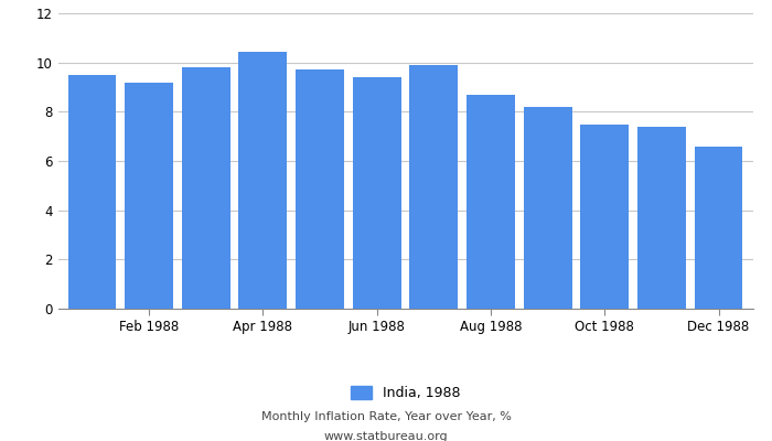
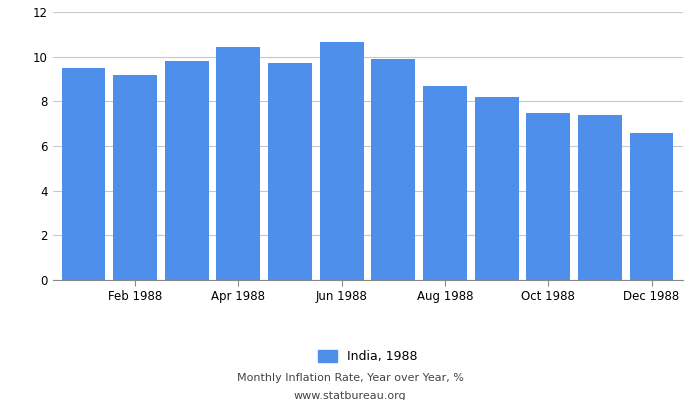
Jun 1988: 9.40 -> 10.65
